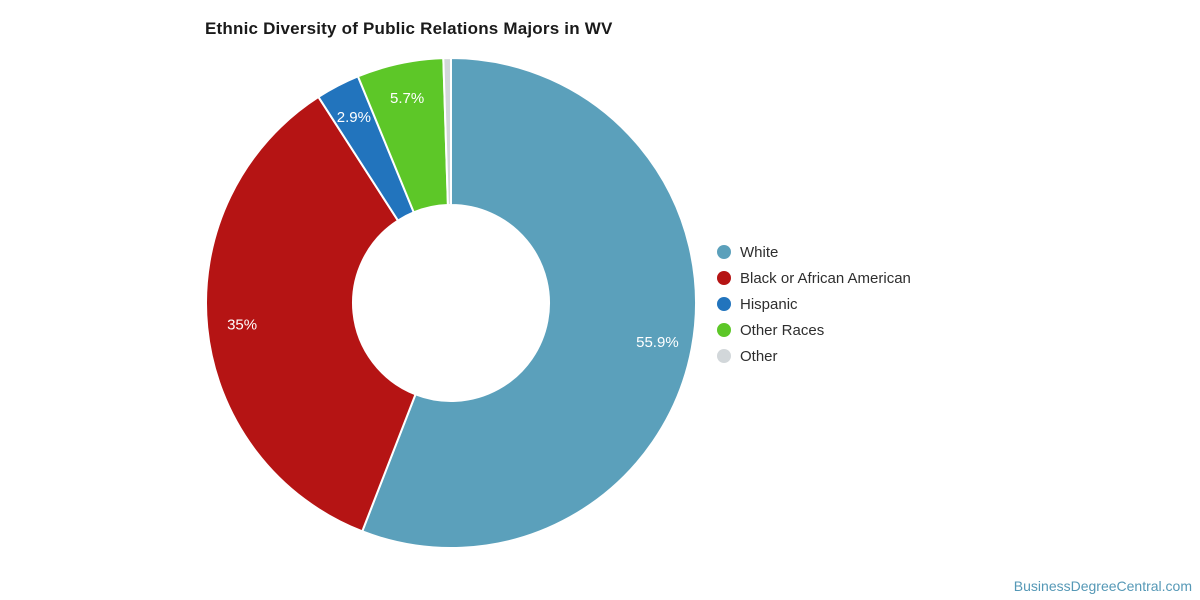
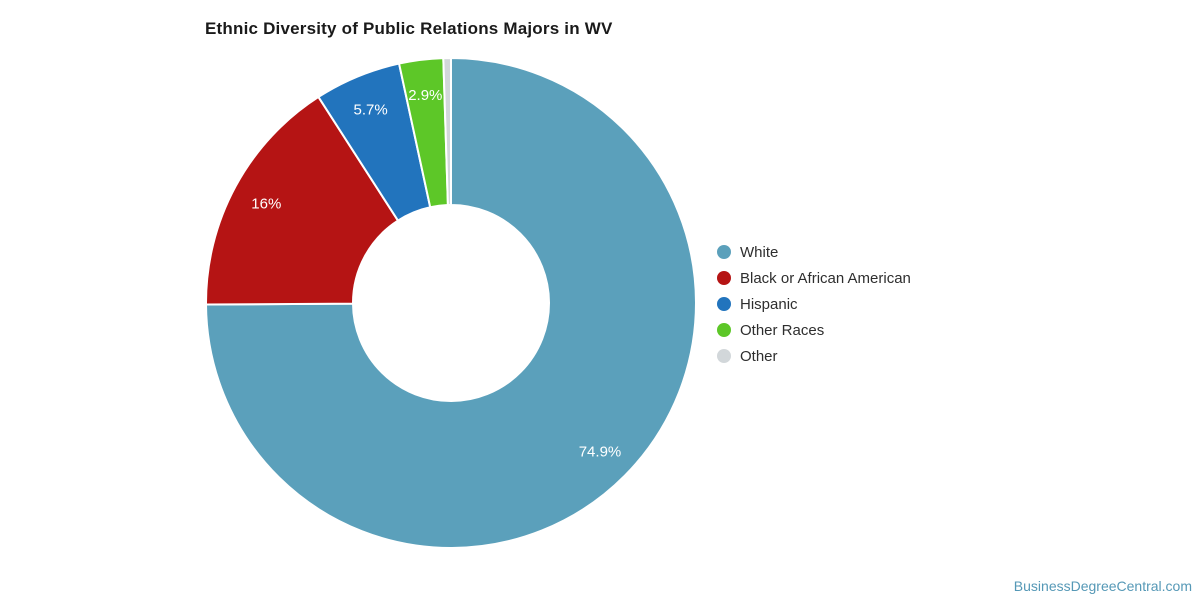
White: 55.9% -> 74.9%
Black or African American: 35% -> 16%
Hispanic: 2.9% -> 5.7%
Other Races: 5.7% -> 2.9%
